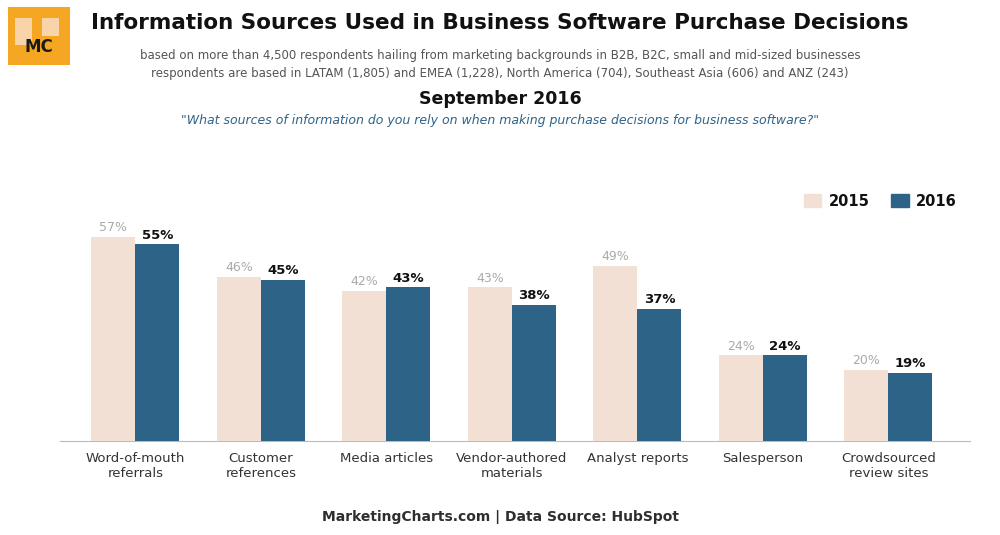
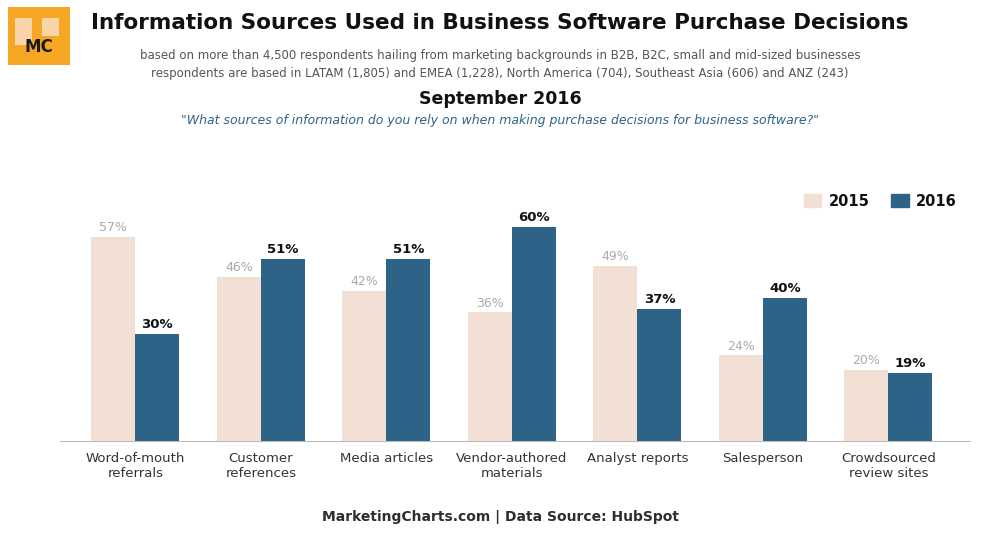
2016/Word-of-mouth referrals: 55% -> 30%
2016/Customer references: 45% -> 51%
2016/Media articles: 43% -> 51%
2015/Vendor-authored materials: 43% -> 36%
2016/Vendor-authored materials: 38% -> 60%
2016/Salesperson: 24% -> 40%
